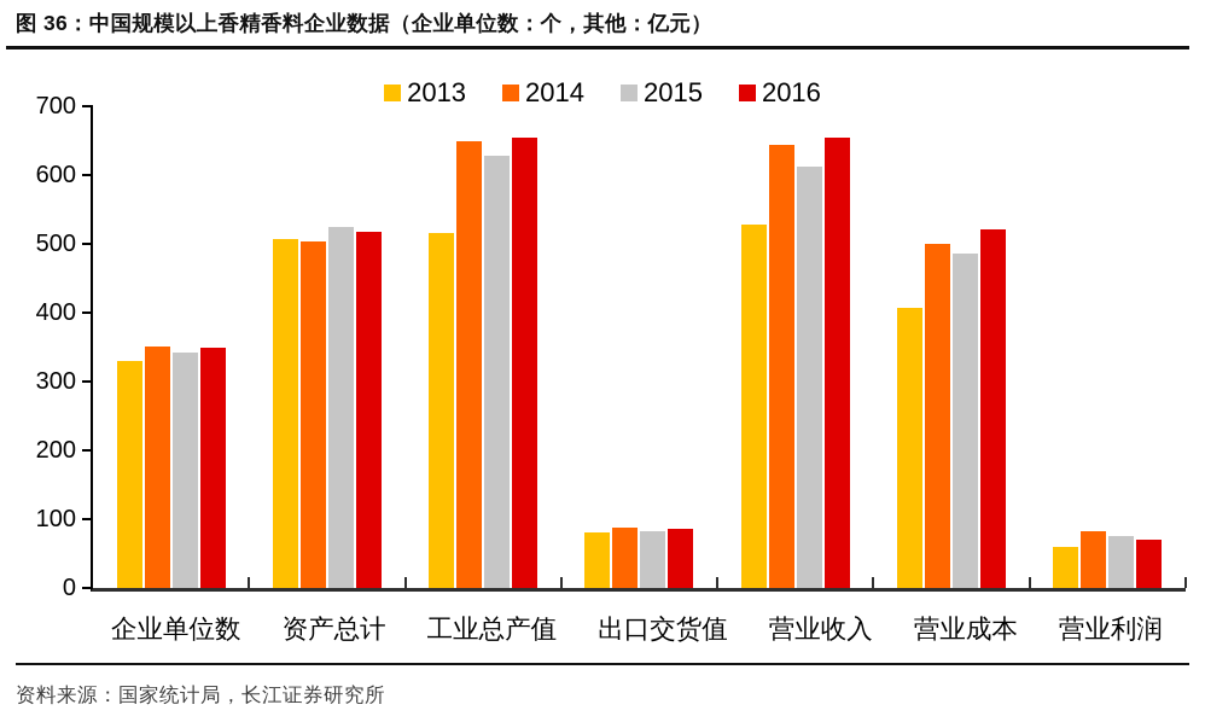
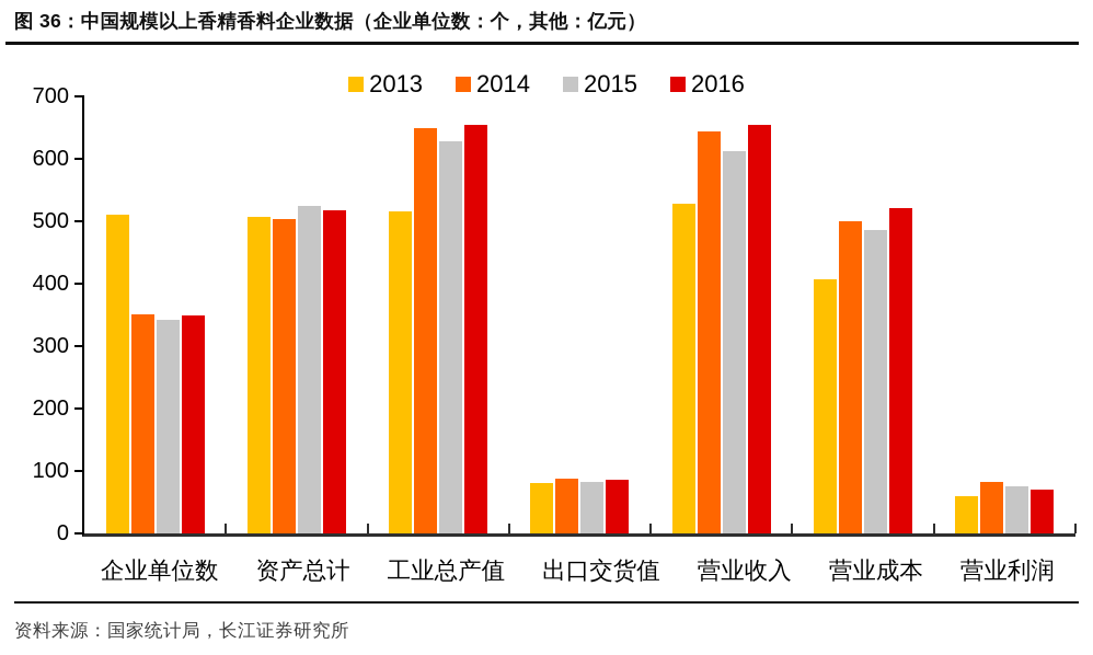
2013/企业单位数: 330 -> 510
